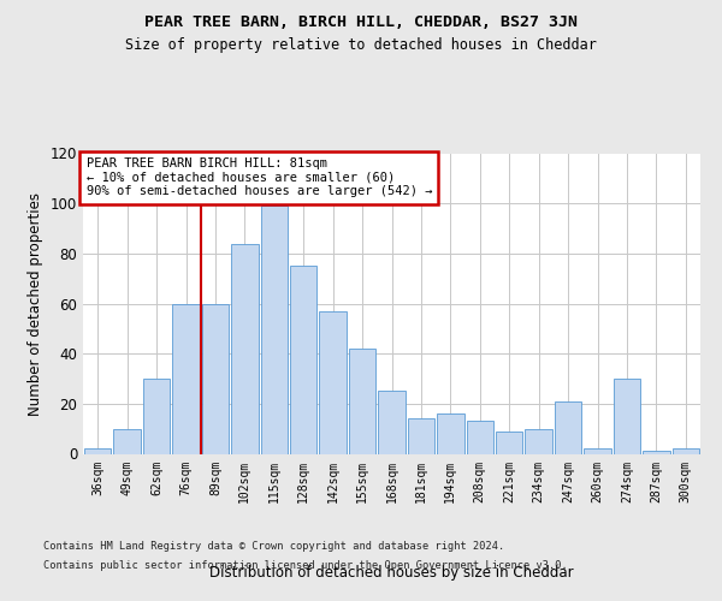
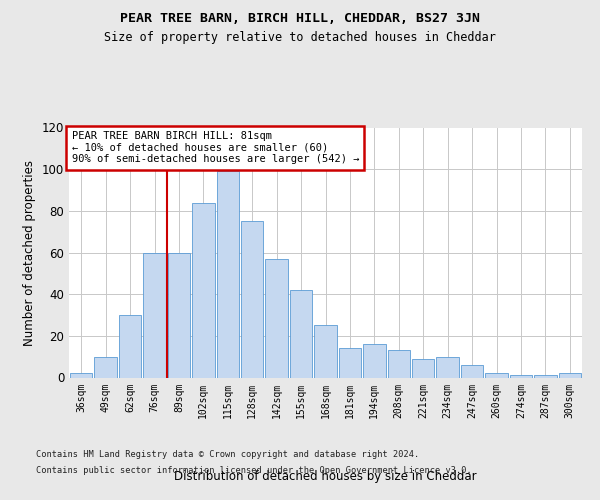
247sqm: 21 -> 6
274sqm: 30 -> 1
